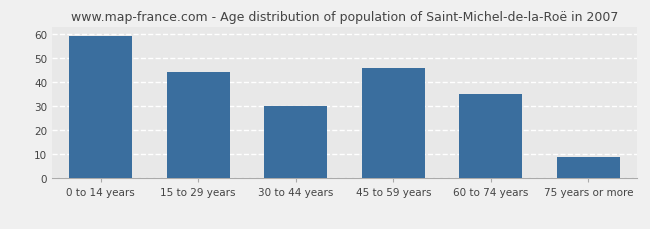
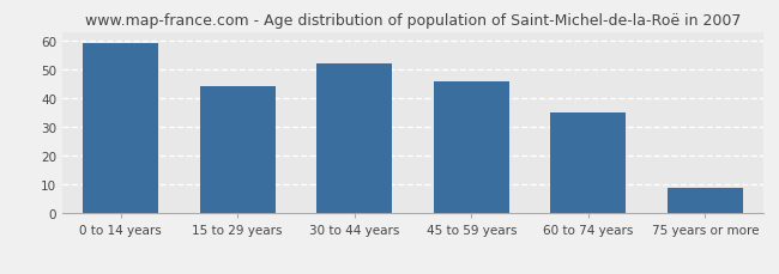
30 to 44 years: 30 -> 52
